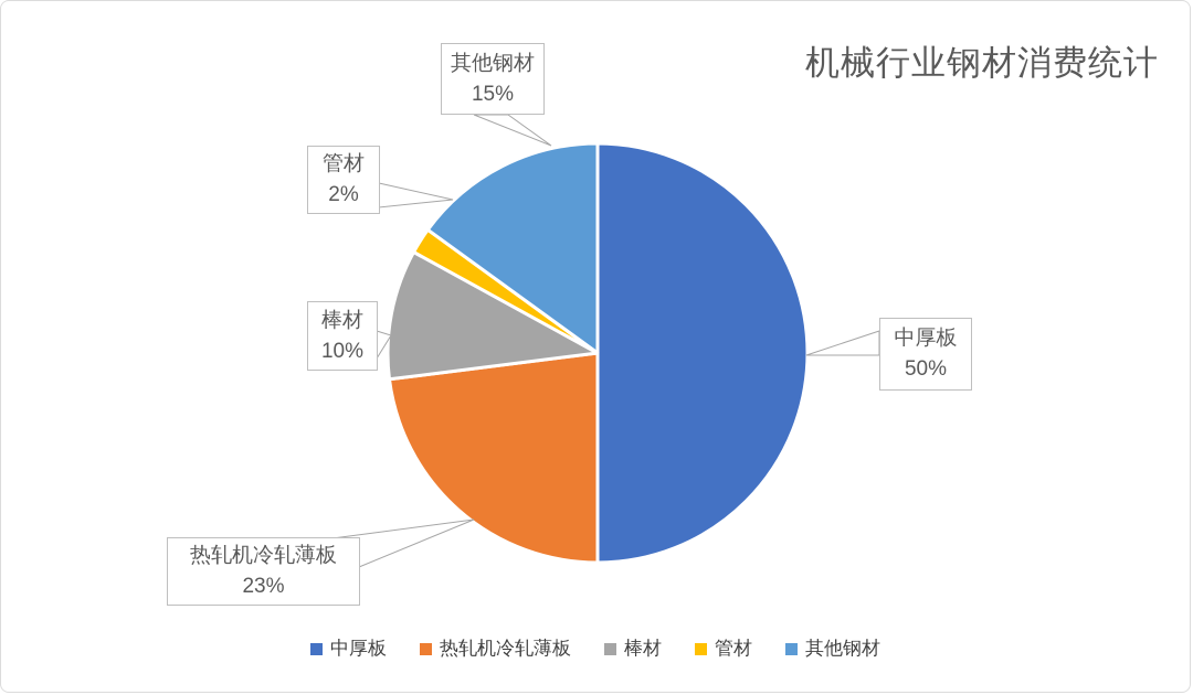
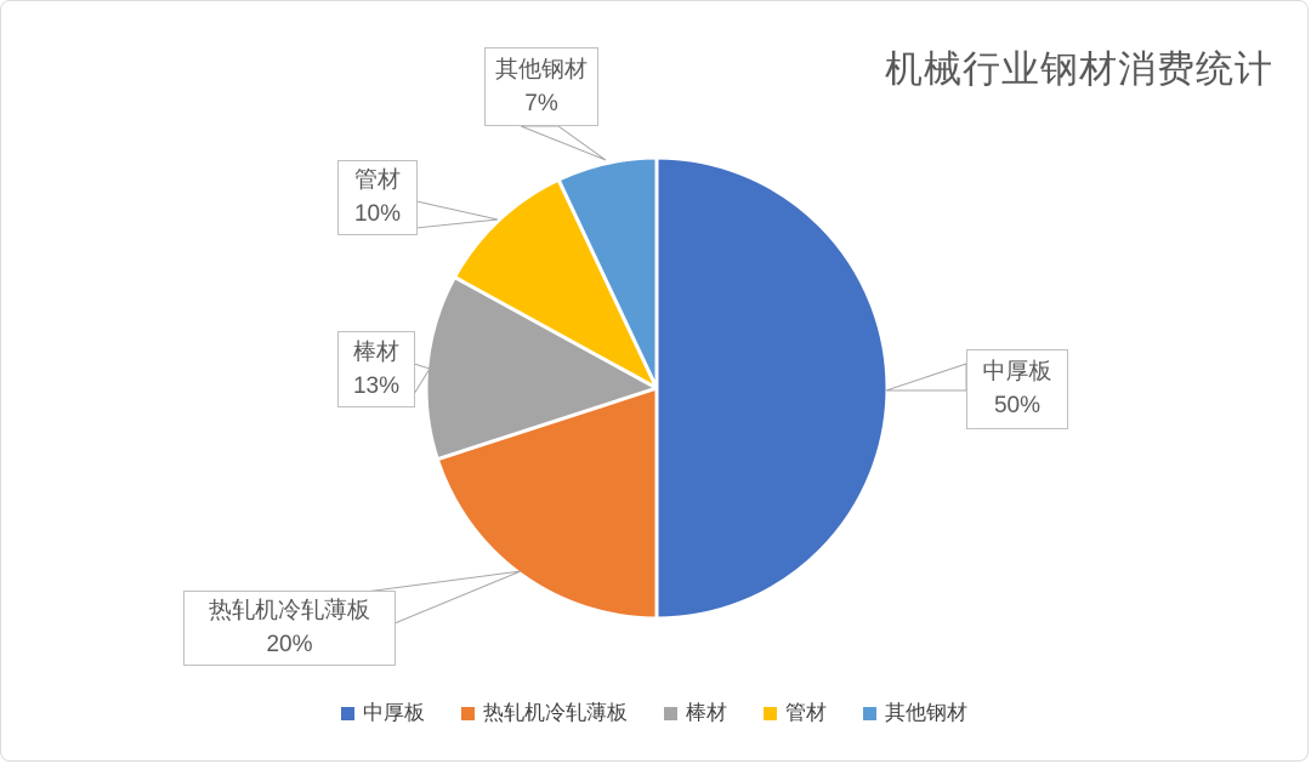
热轧机冷轧薄板: 23% -> 20%
棒材: 10% -> 13%
管材: 2% -> 10%
其他钢材: 15% -> 7%
